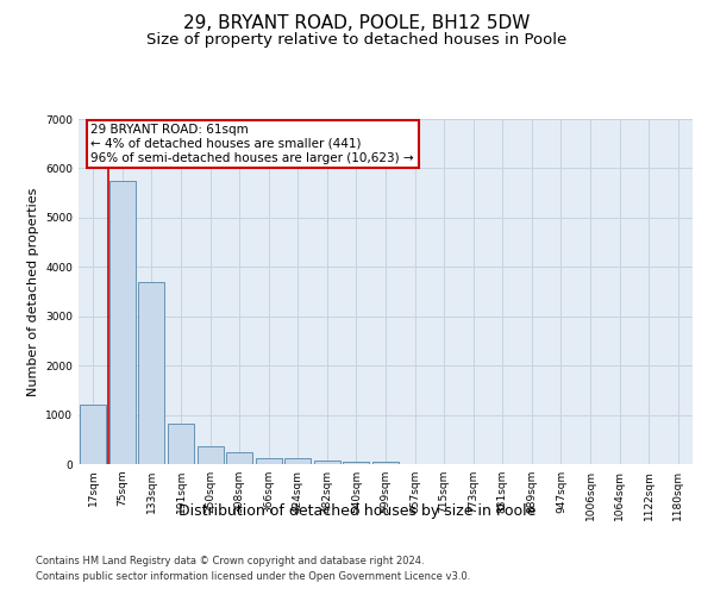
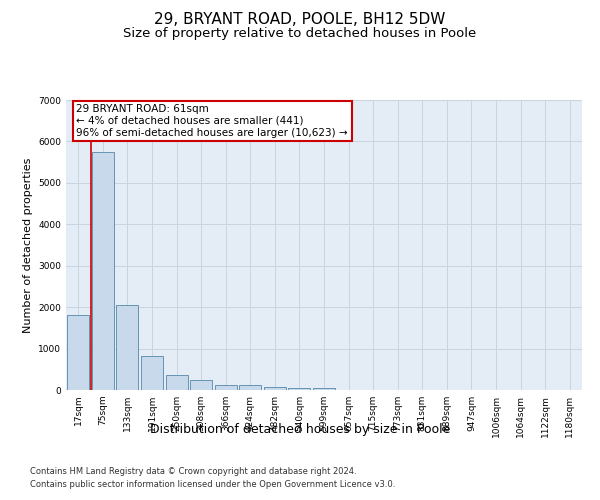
17sqm: 1200 -> 1800
133sqm: 3700 -> 2050
